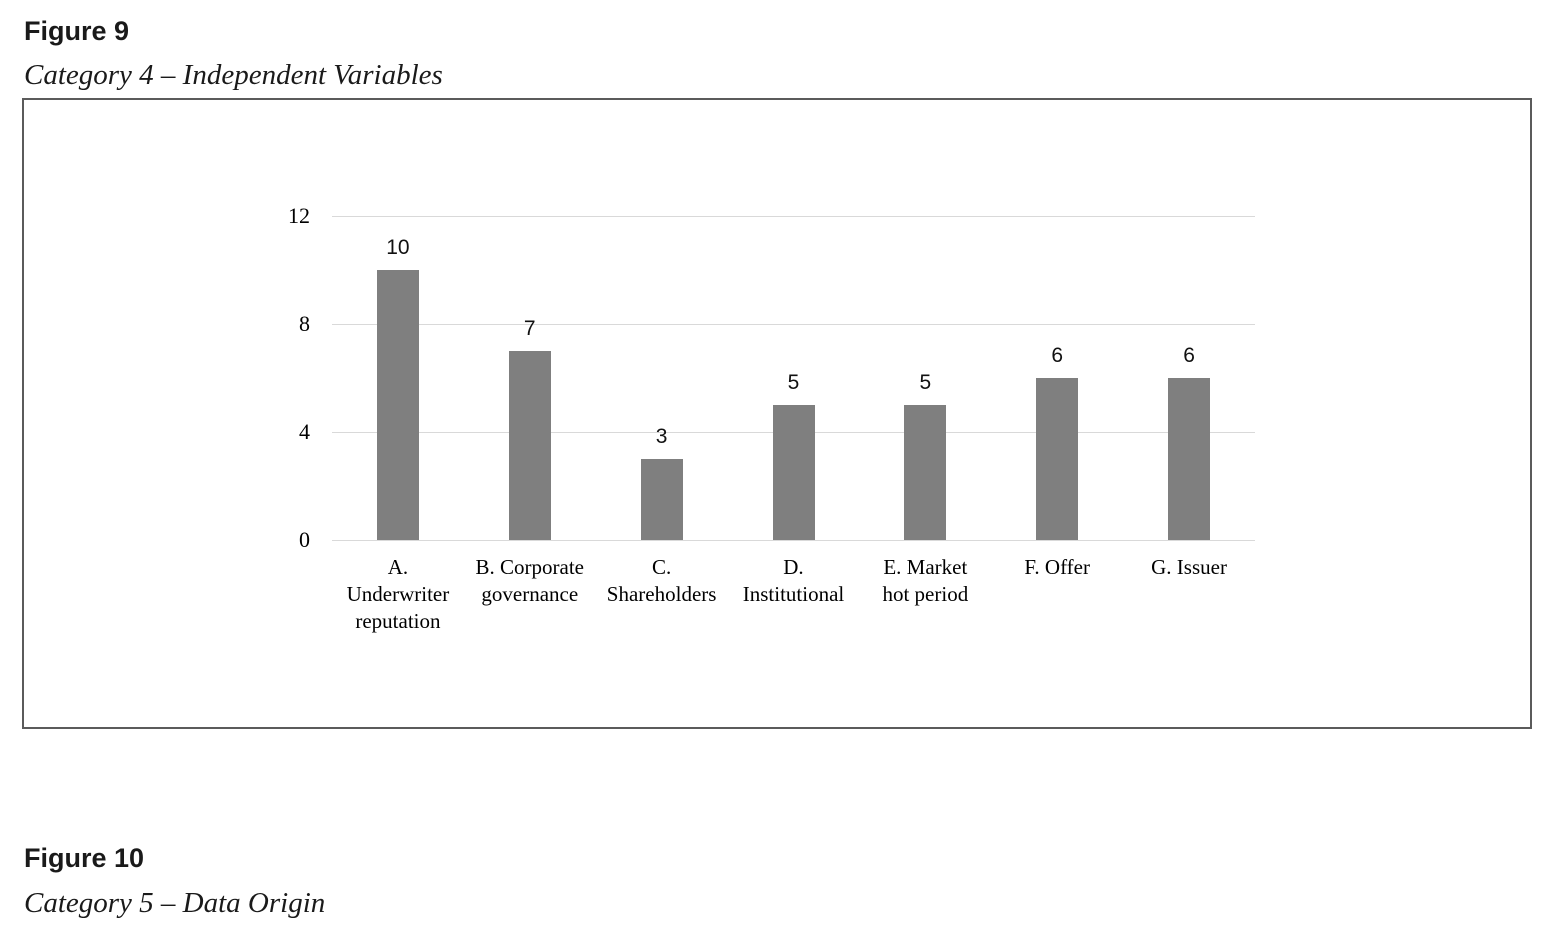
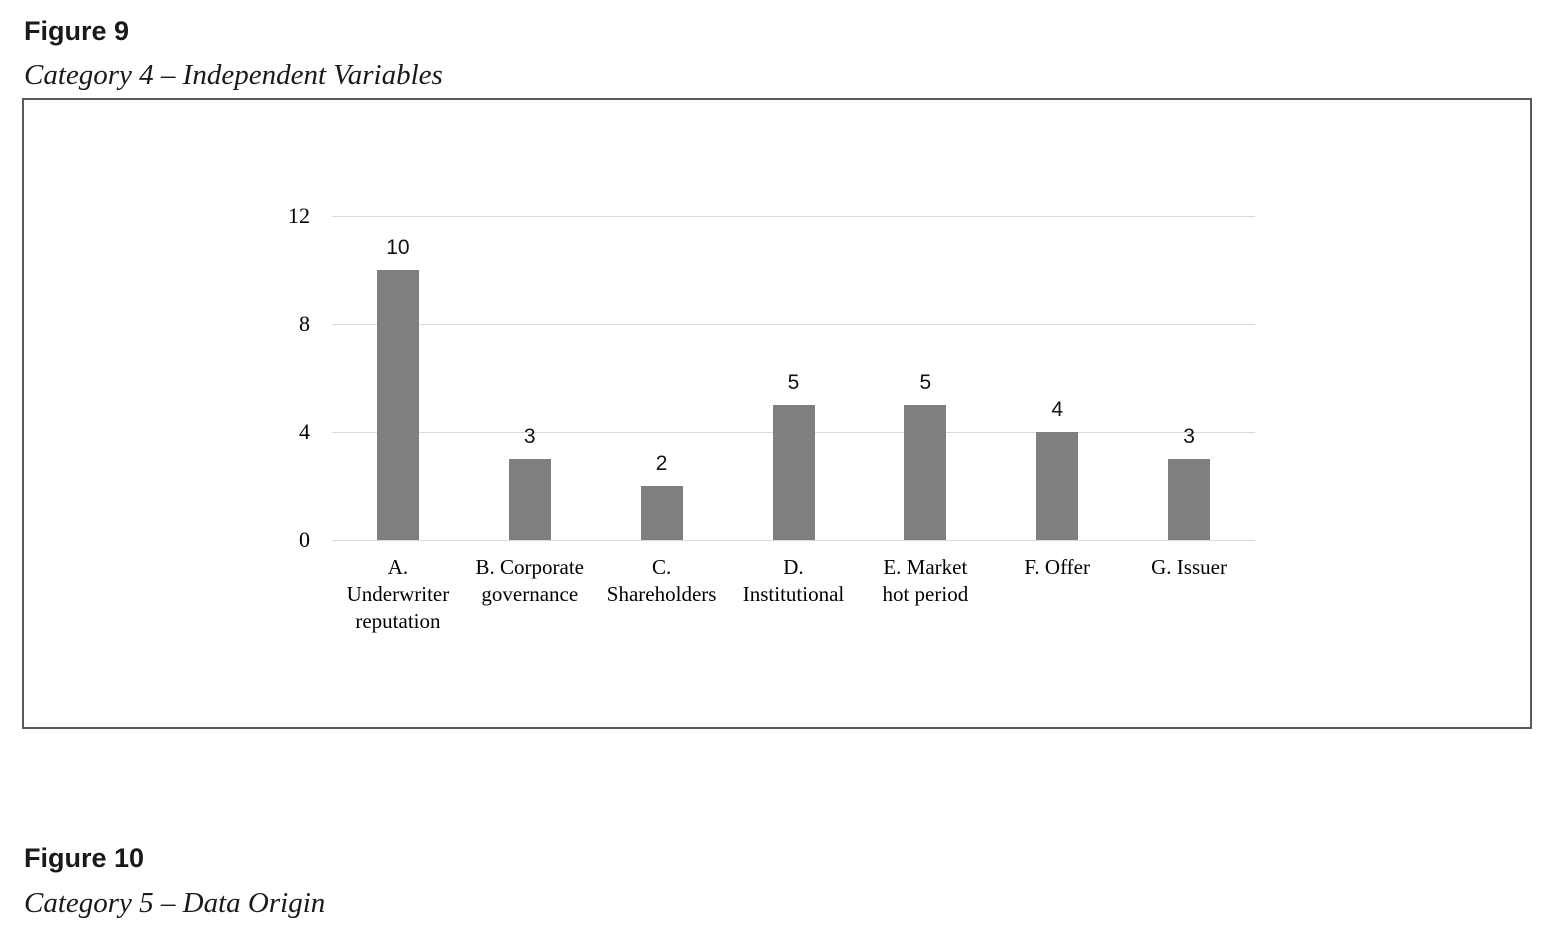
B. Corporate governance: 7 -> 3
C. Shareholders: 3 -> 2
F. Offer: 6 -> 4
G. Issuer: 6 -> 3
